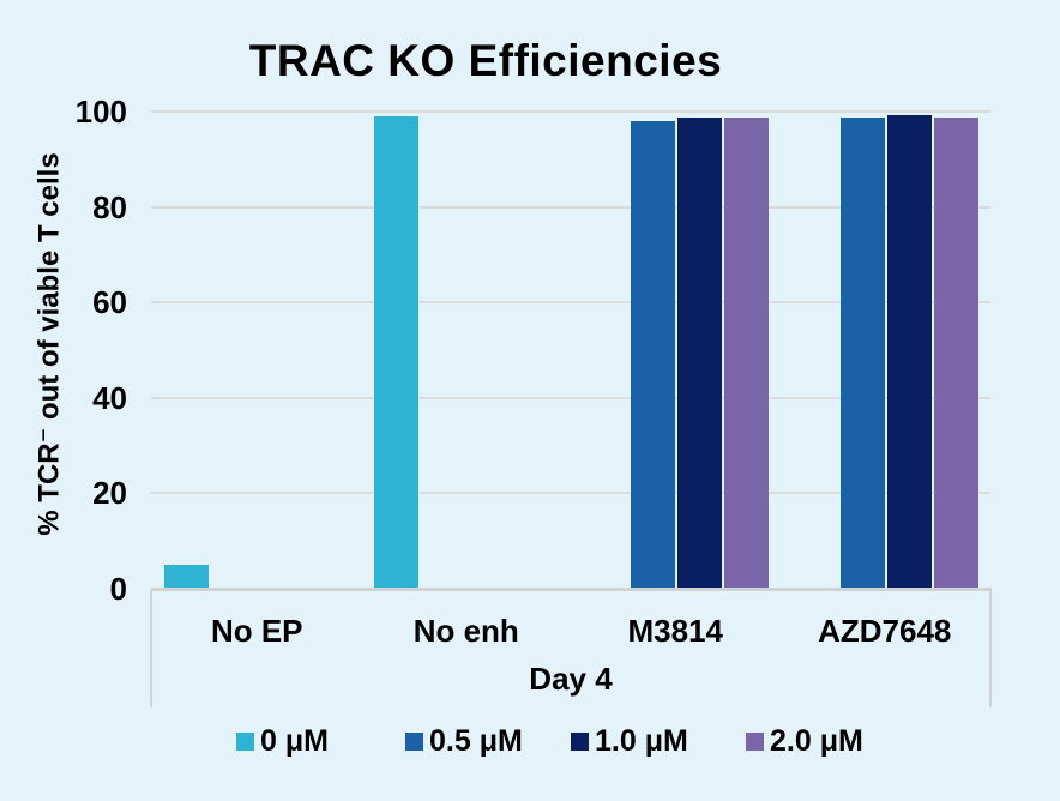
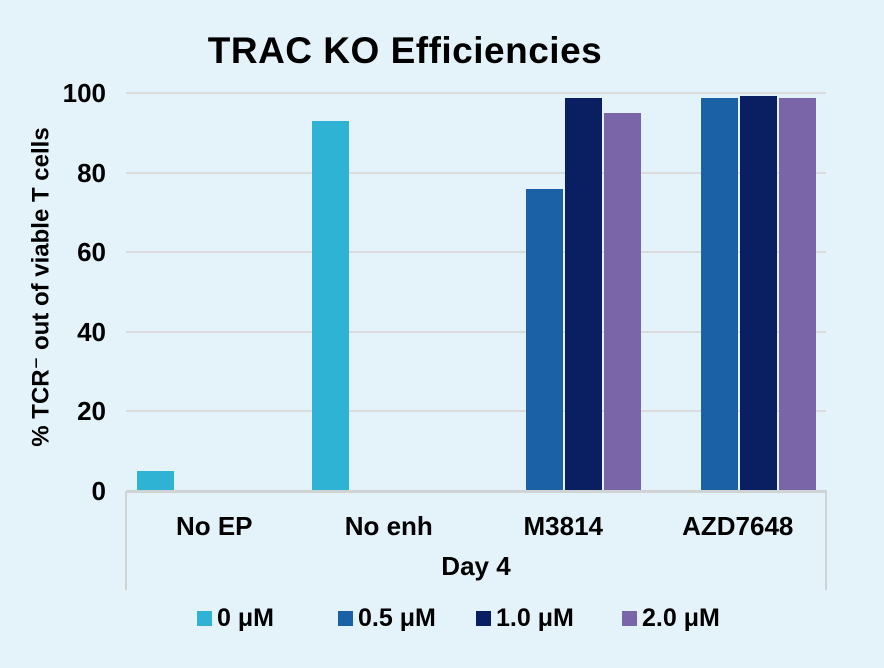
0 μM/No enh: 99 -> 93
0.5 μM/M3814: 98 -> 76
2.0 μM/M3814: 99 -> 95
